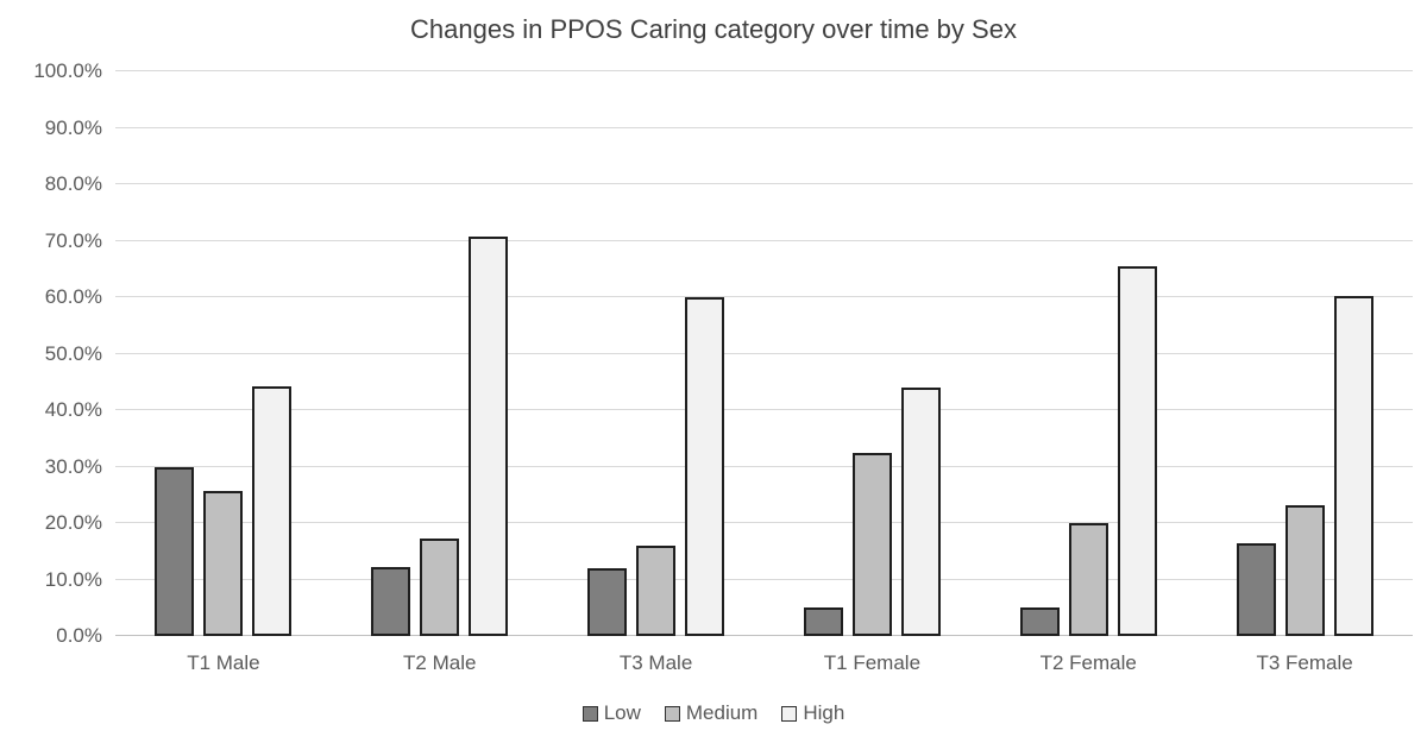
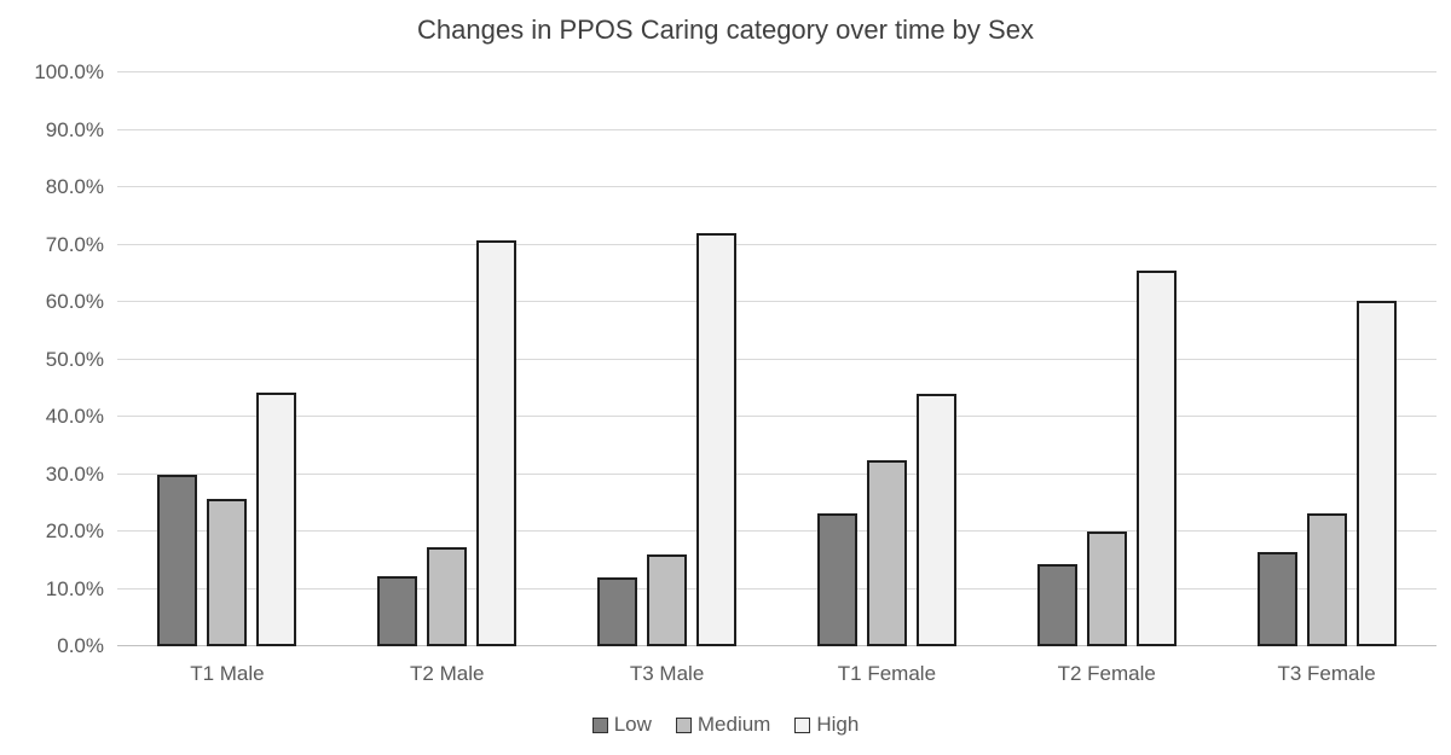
High/T3 Male: 60% -> 72%
Low/T1 Female: 5% -> 23%
Low/T2 Female: 5% -> 14%
